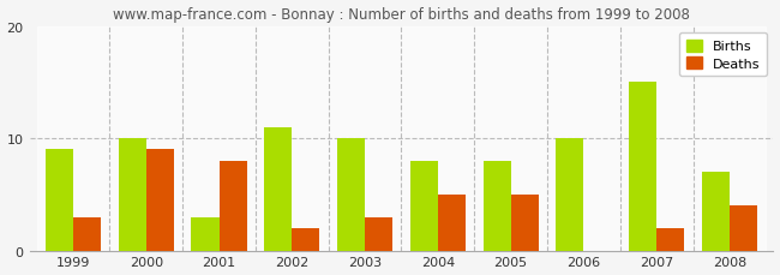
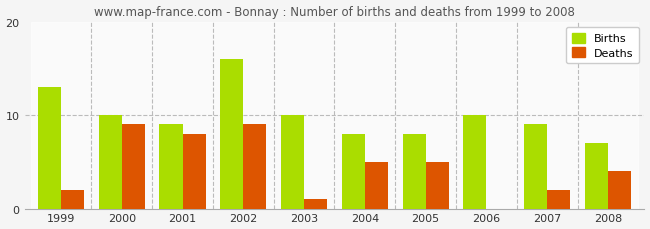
Births/1999: 9 -> 13
Deaths/1999: 3 -> 2
Births/2001: 3 -> 9
Births/2002: 11 -> 16
Deaths/2002: 2 -> 9
Deaths/2003: 3 -> 1
Births/2007: 15 -> 9
